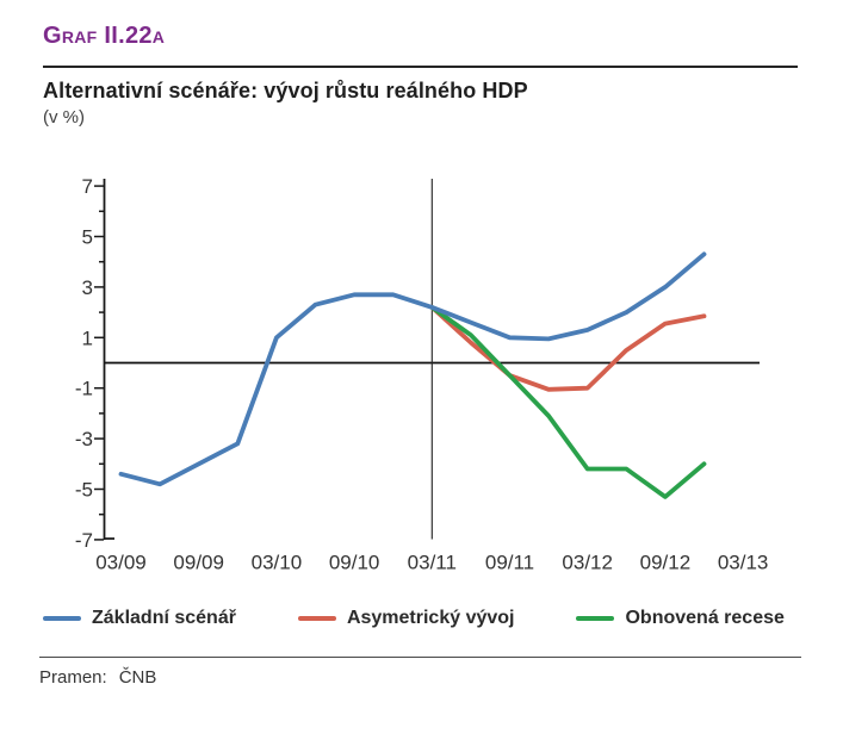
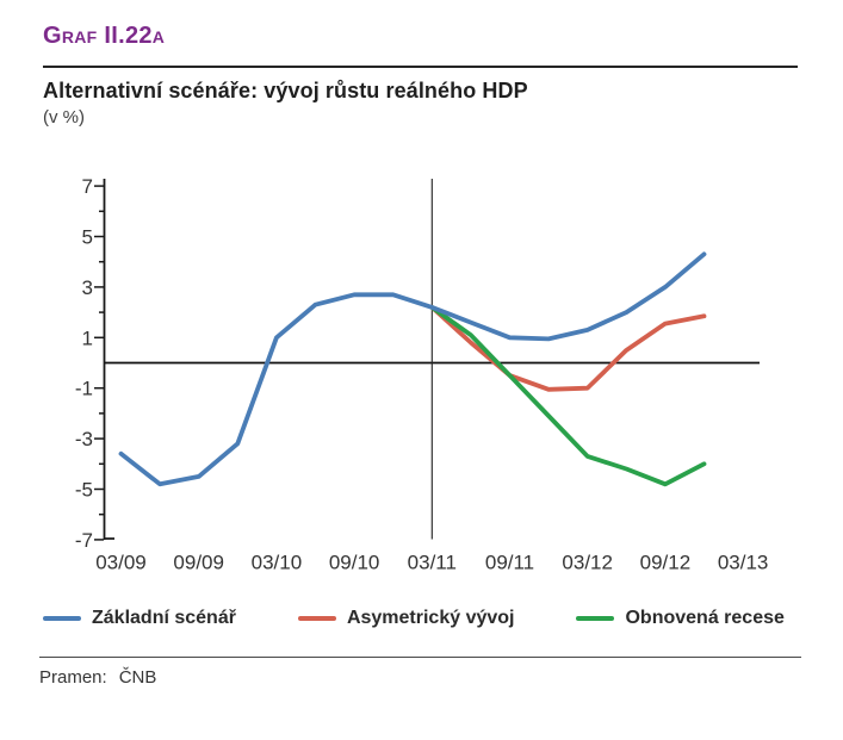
Základní scénář/03/09: -4.4 -> -3.6
Základní scénář/09/09: -4.0 -> -4.5
Obnovená recese/03/12: -4.2 -> -3.7
Obnovená recese/09/12: -5.3 -> -4.8
